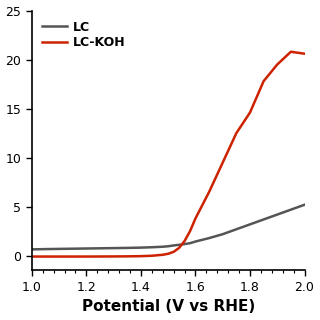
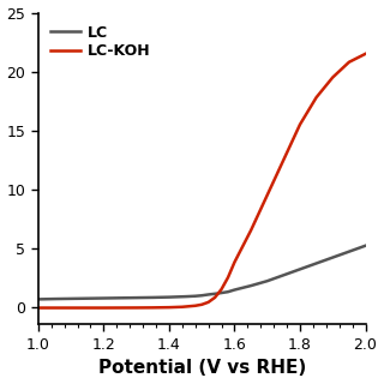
LC-KOH/1.8: 14.6 -> 15.5
LC-KOH/2.0: 20.6 -> 21.5
